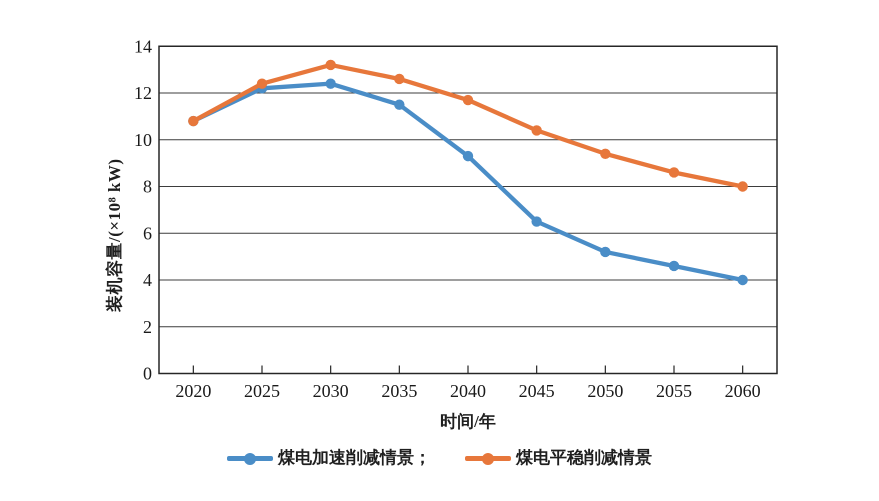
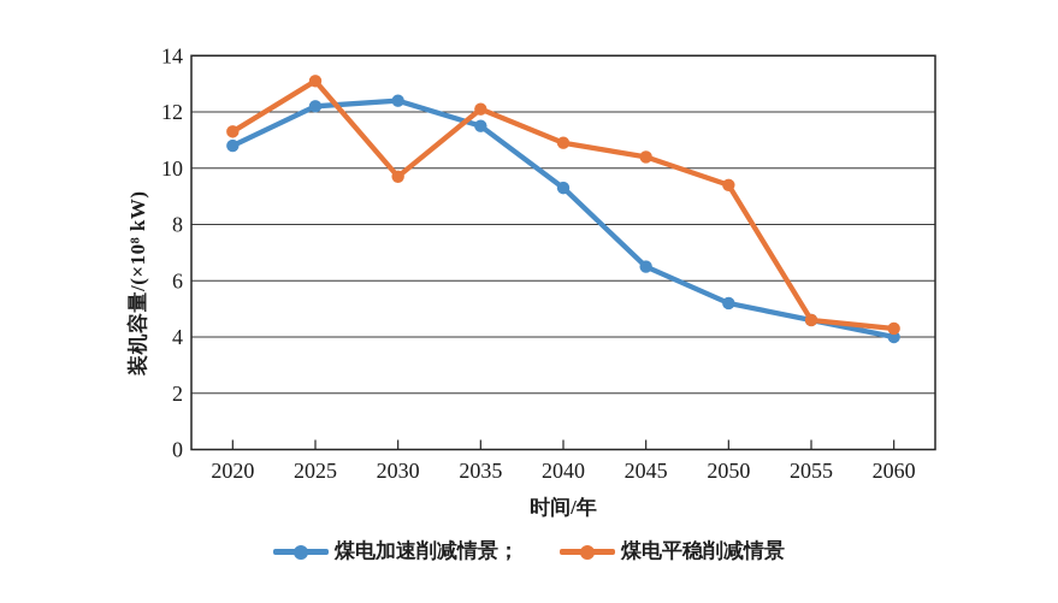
煤电平稳削减情景/2020: 10.8 -> 11.3
煤电平稳削减情景/2025: 12.4 -> 13.1
煤电平稳削减情景/2030: 13.2 -> 9.7
煤电平稳削减情景/2035: 12.6 -> 12.1
煤电平稳削减情景/2040: 11.7 -> 10.9
煤电平稳削减情景/2055: 8.6 -> 4.6
煤电平稳削减情景/2060: 8.0 -> 4.3
